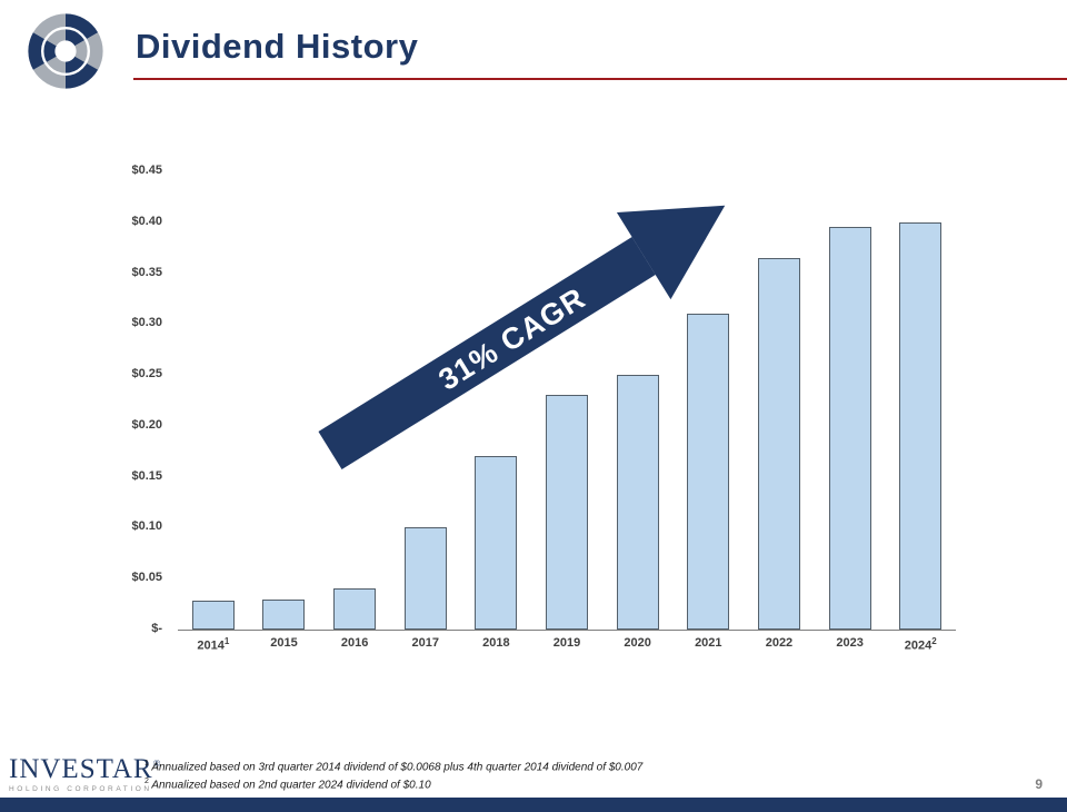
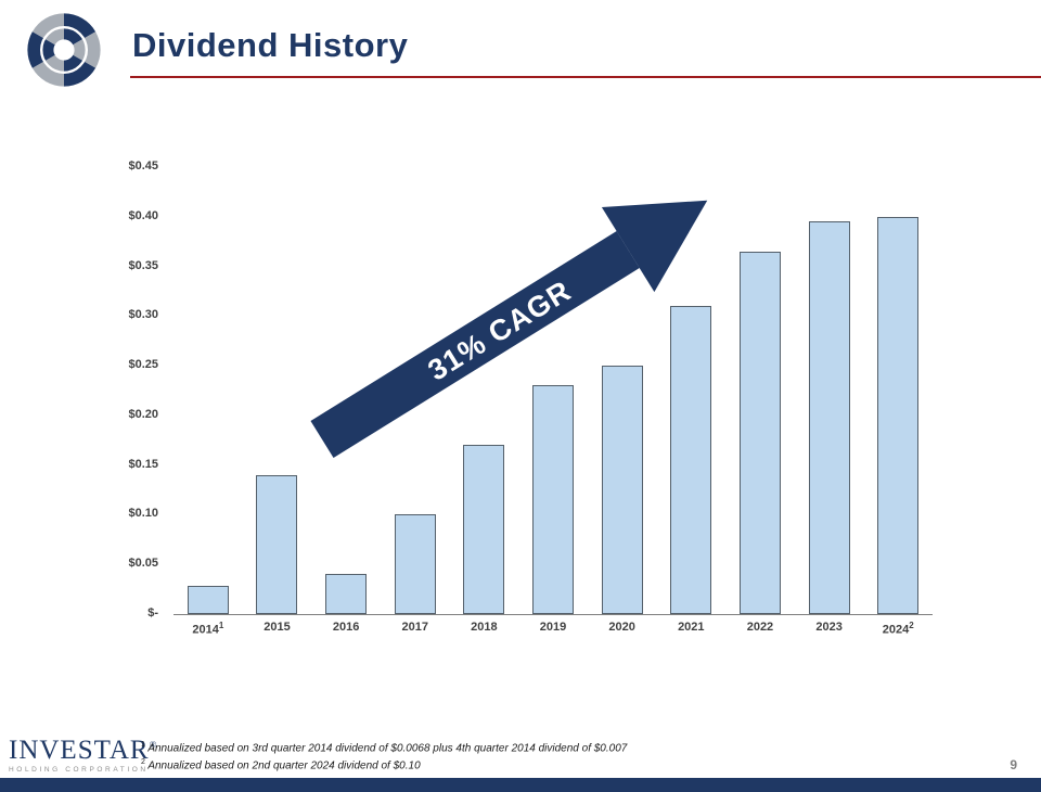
2015: $0.03 -> $0.14
